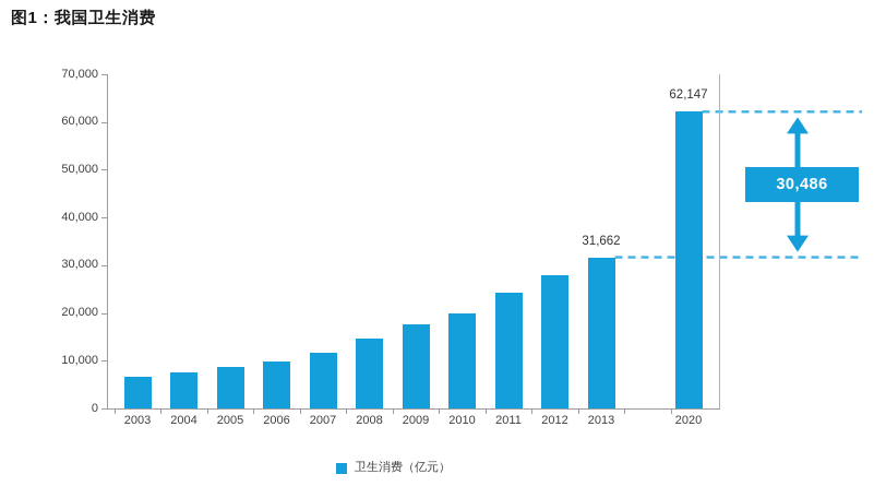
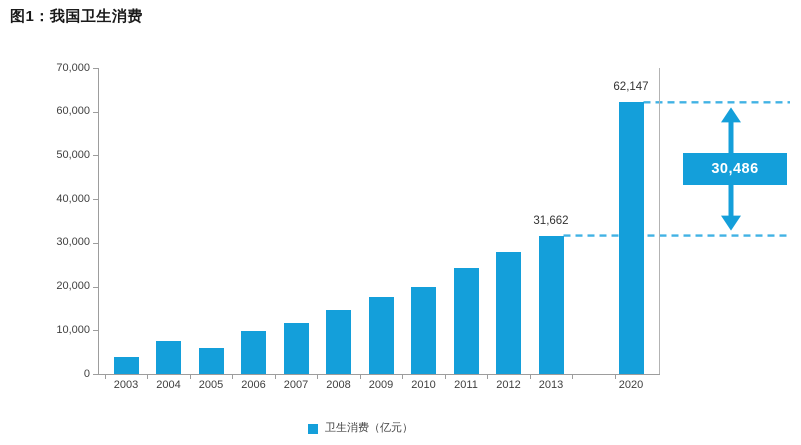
2003: 7000 -> 4000
2005: 9000 -> 6000
